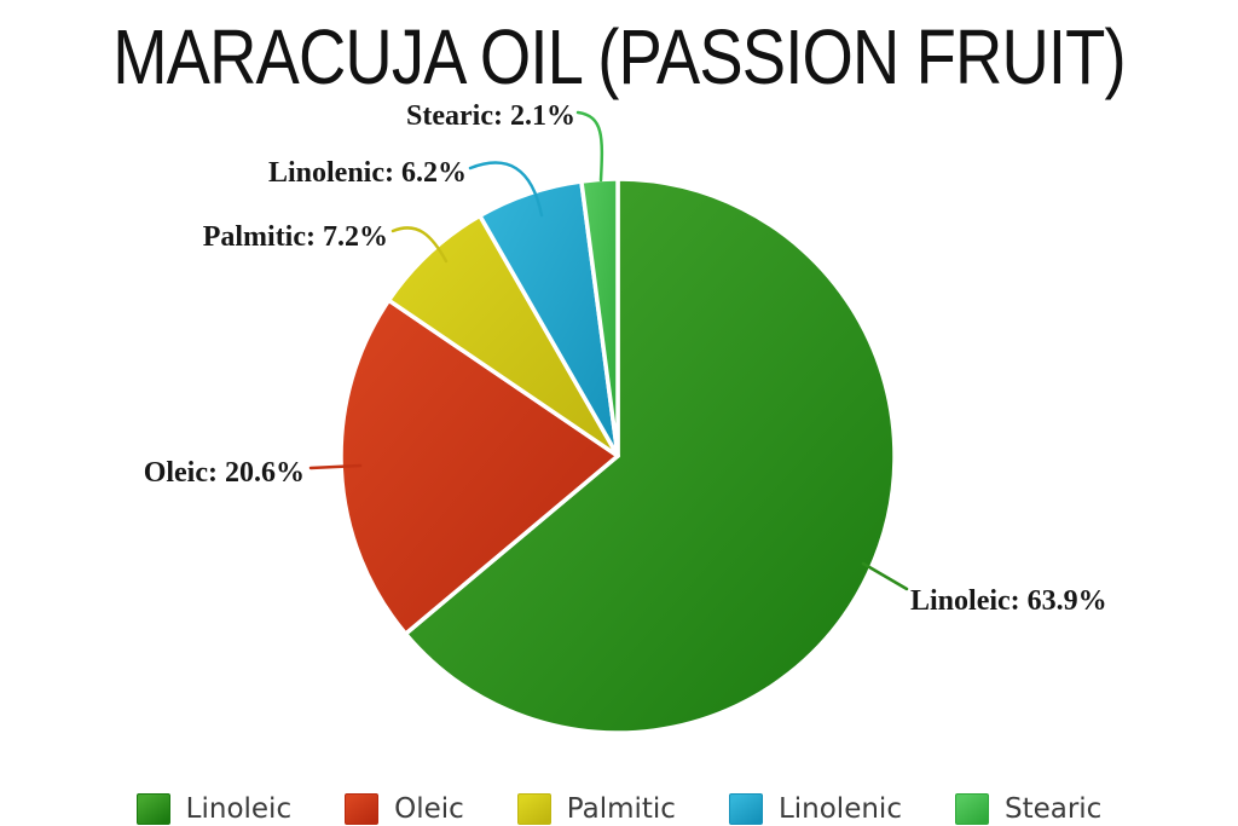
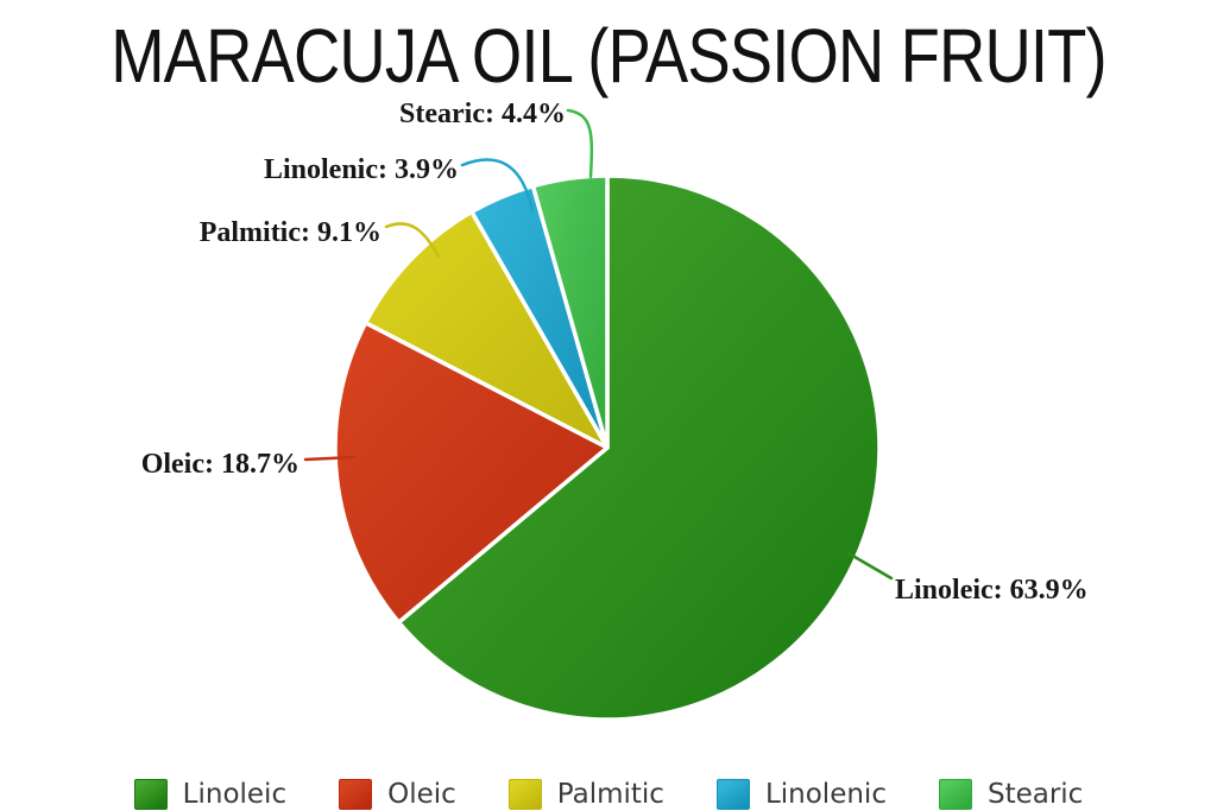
Oleic: 20.6% -> 18.7%
Palmitic: 7.2% -> 9.1%
Linolenic: 6.2% -> 3.9%
Stearic: 2.1% -> 4.4%
